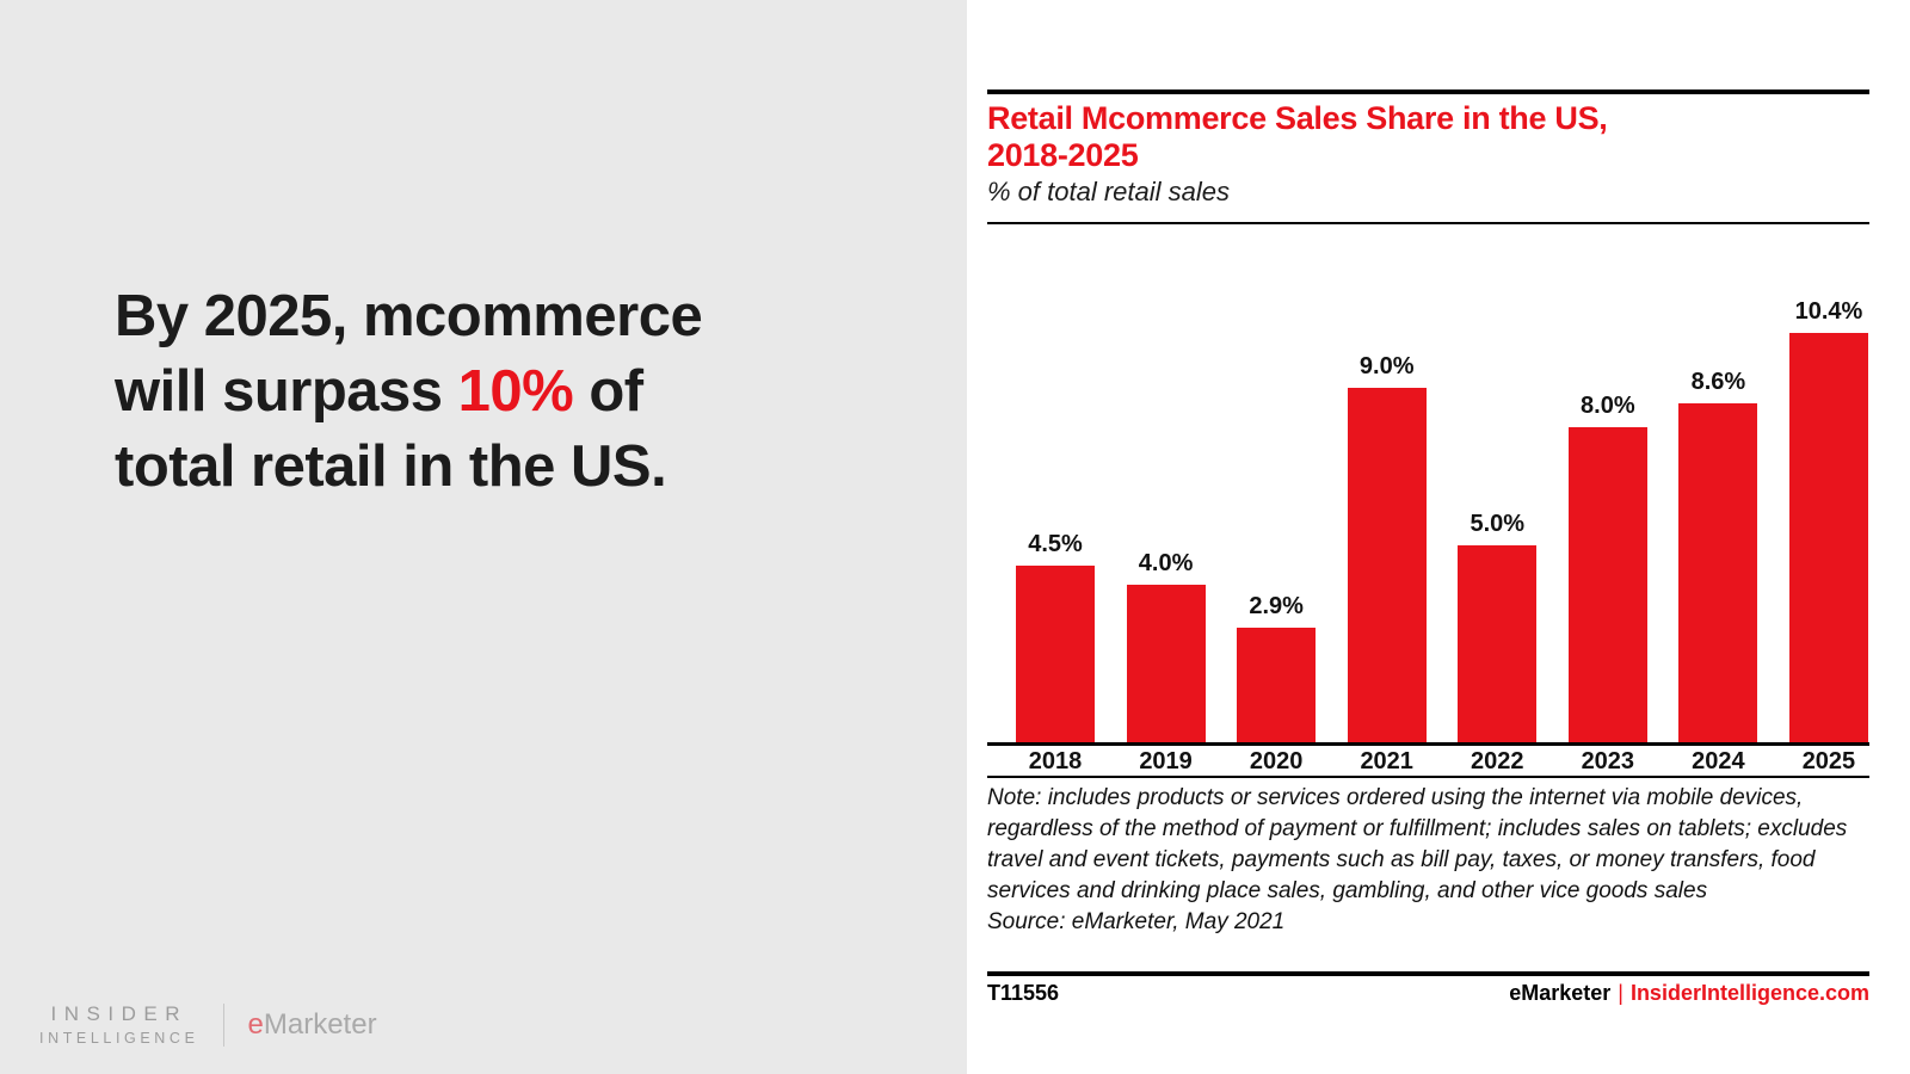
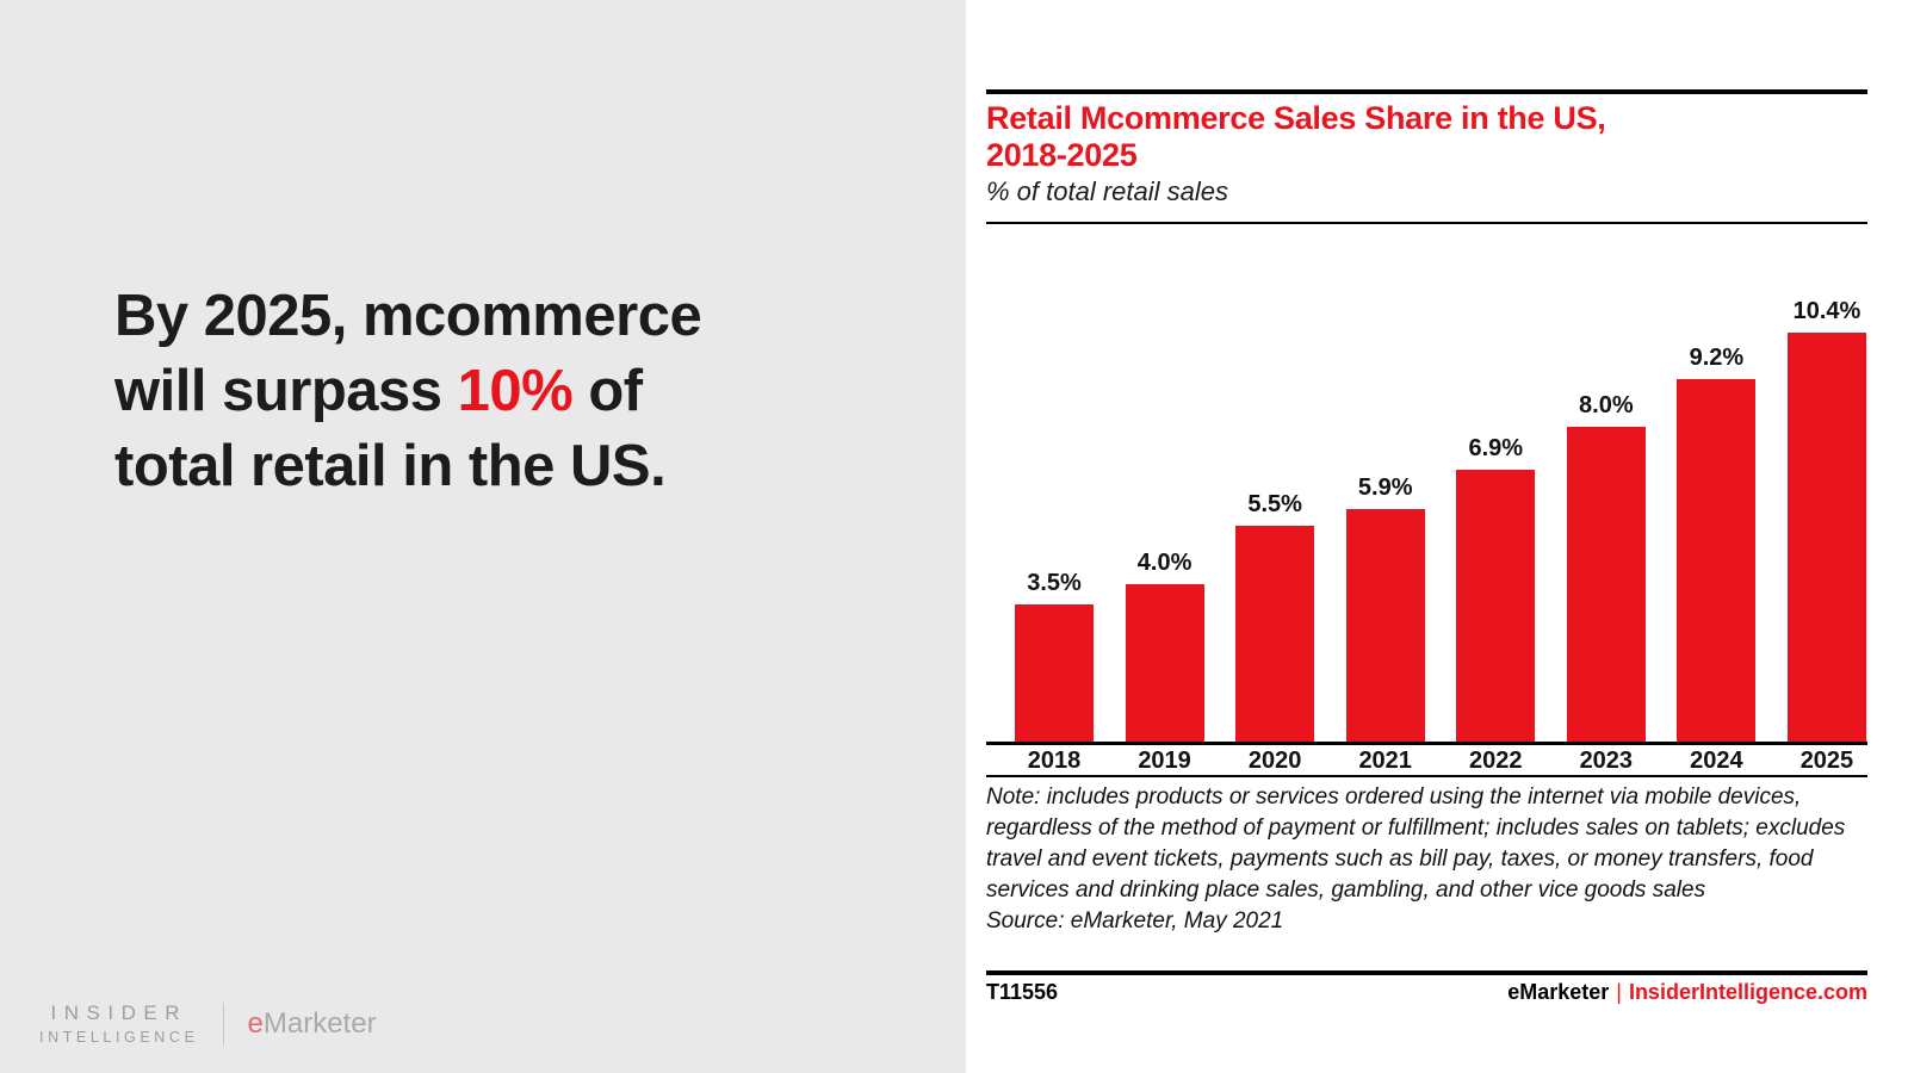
2018: 4.5% -> 3.5%
2020: 2.9% -> 5.5%
2021: 9.0% -> 5.9%
2022: 5.0% -> 6.9%
2024: 8.6% -> 9.2%
